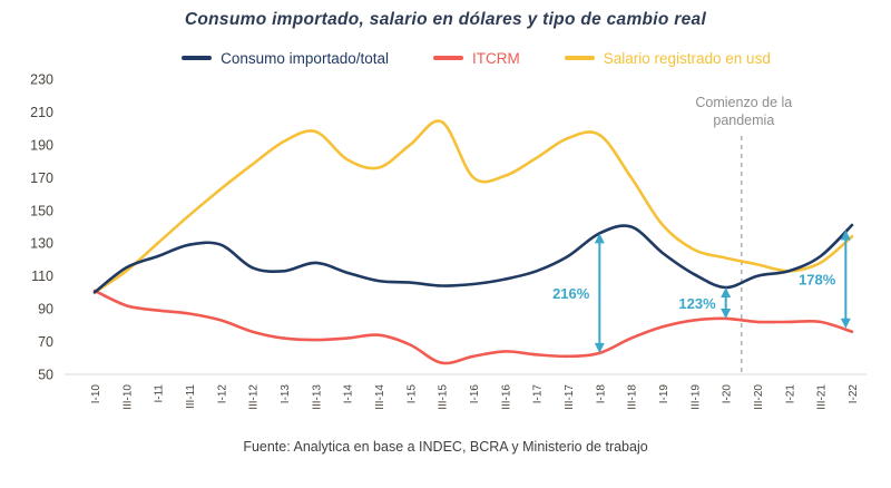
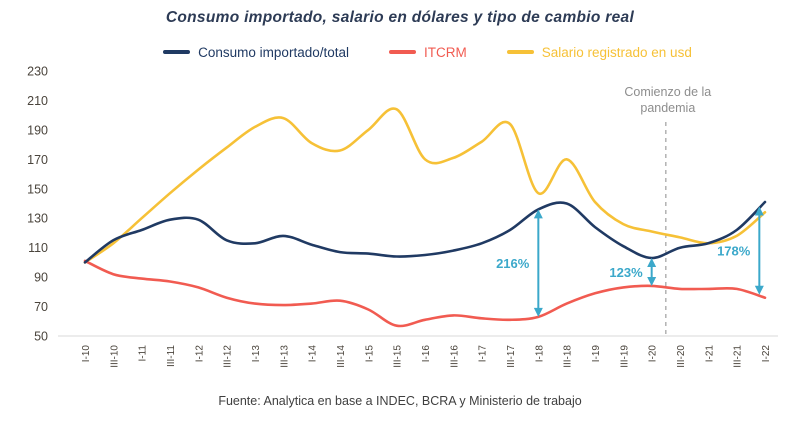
Salario registrado en usd/I-18: 196 -> 147
